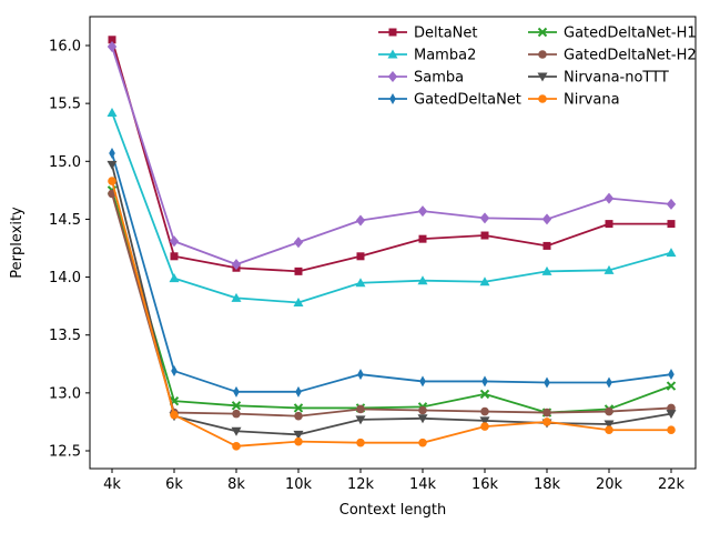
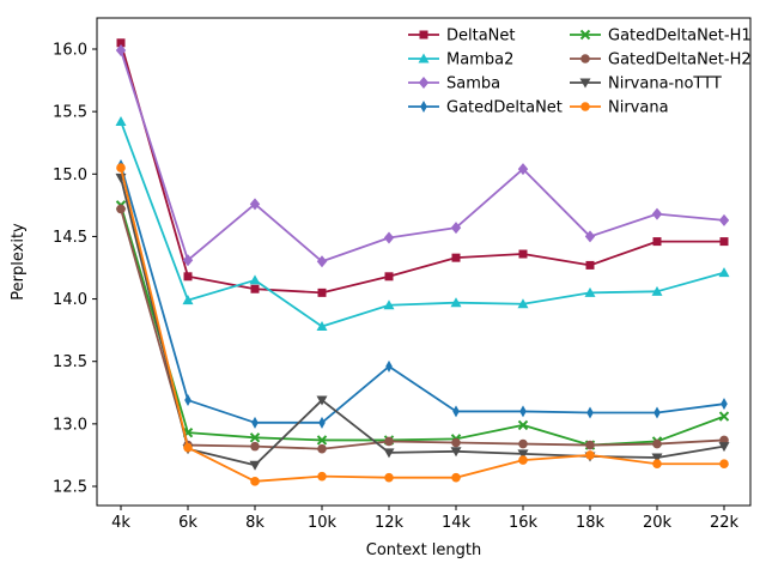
Nirvana/4k: 14.83 -> 15.05
Mamba2/8k: 13.82 -> 14.15
Samba/8k: 14.11 -> 14.76
Nirvana-noTTT/10k: 12.64 -> 13.19
GatedDeltaNet/12k: 13.16 -> 13.46
Samba/16k: 14.51 -> 15.04
